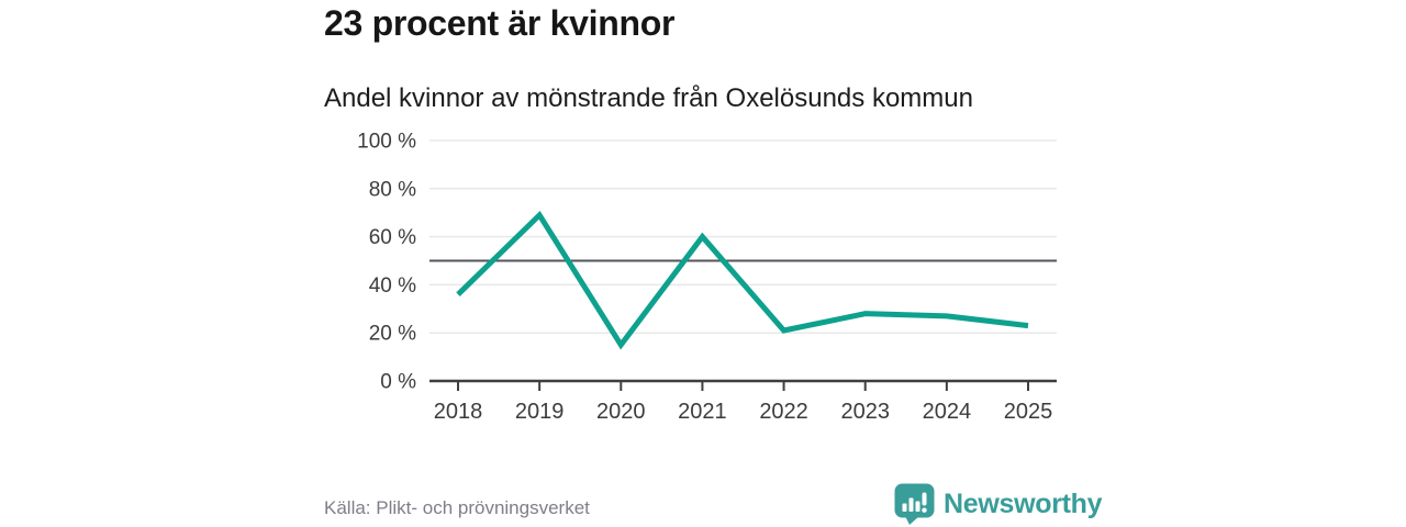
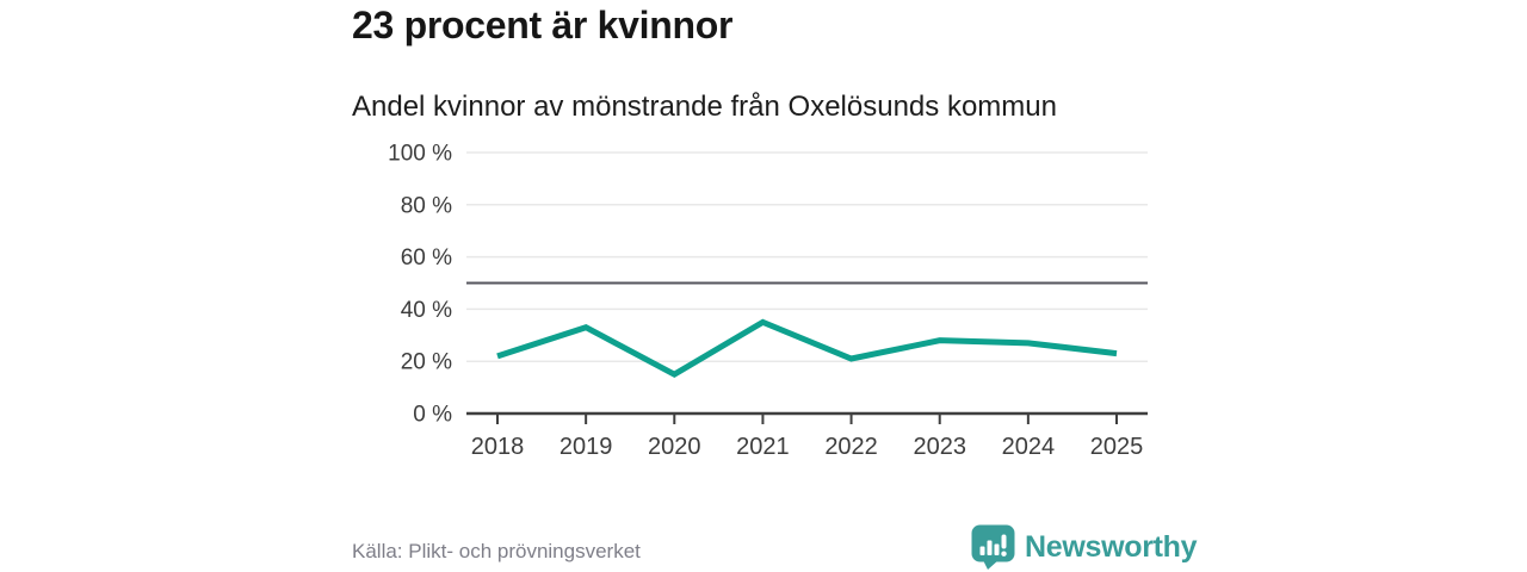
2018: 36% -> 22%
2019: 69% -> 33%
2021: 60% -> 35%
